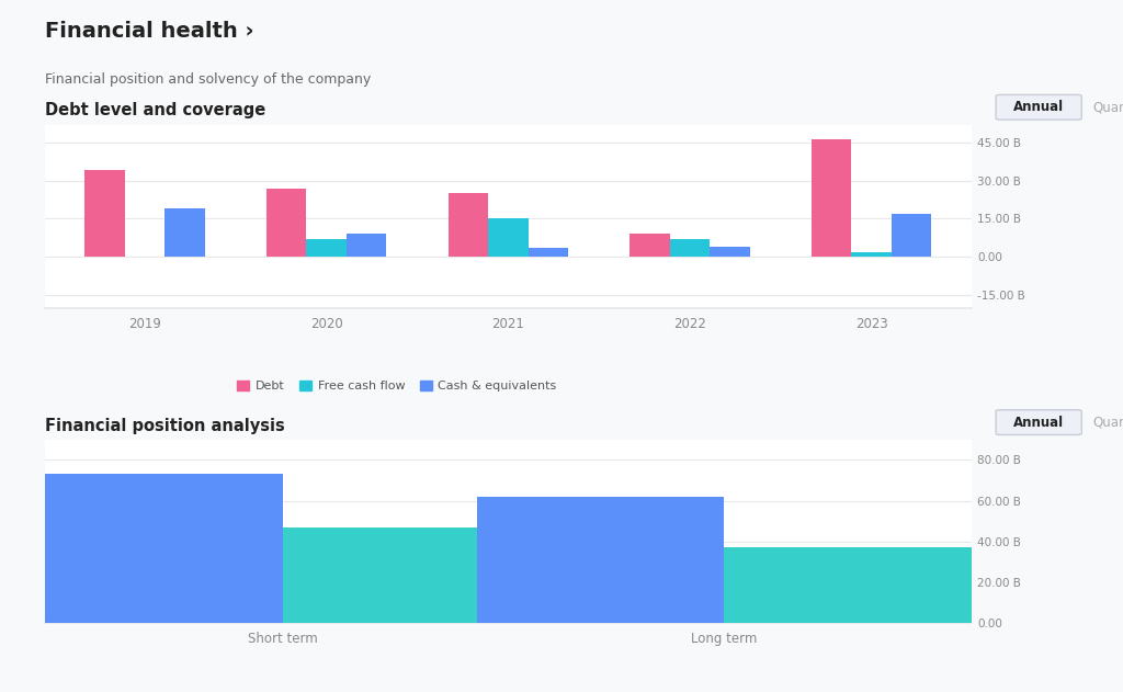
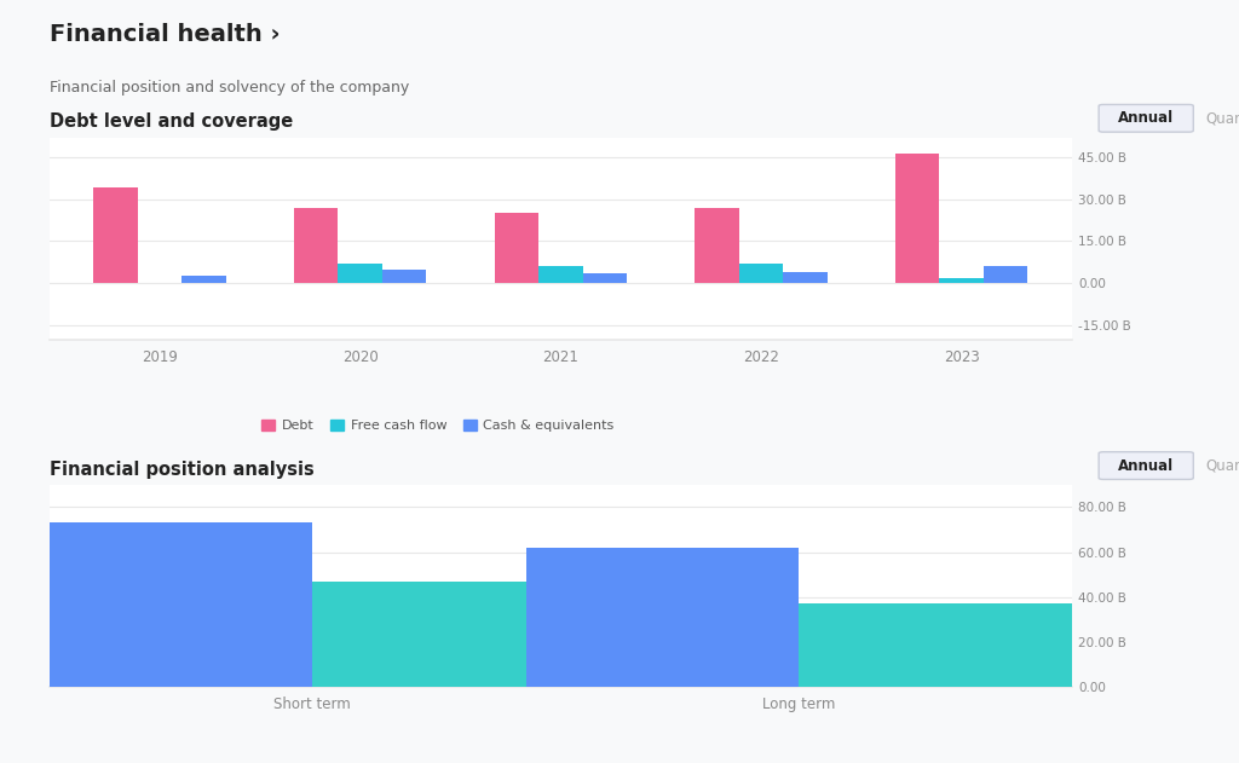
Debt level and coverage/Cash & equivalents/2019: 19.0 B -> 2.5 B
Debt level and coverage/Cash & equivalents/2020: 9.0 B -> 5.0 B
Debt level and coverage/Free cash flow/2021: 15.0 B -> 6.0 B
Debt level and coverage/Debt/2022: 9 B -> 27 B
Debt level and coverage/Cash & equivalents/2023: 17.0 B -> 6.0 B
